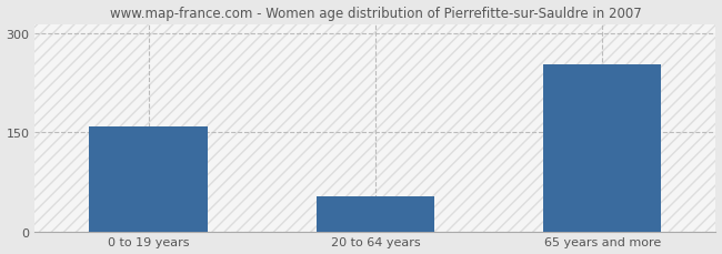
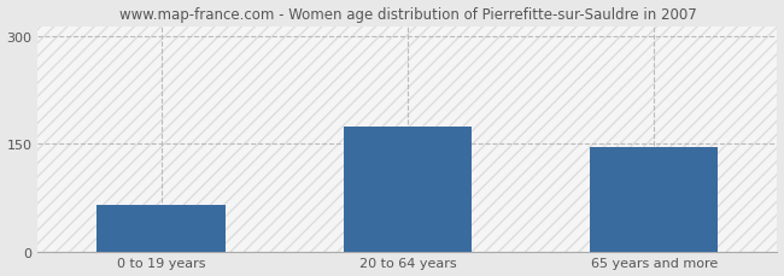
0 to 19 years: 160 -> 65
20 to 64 years: 54 -> 175
65 years and more: 254 -> 145
